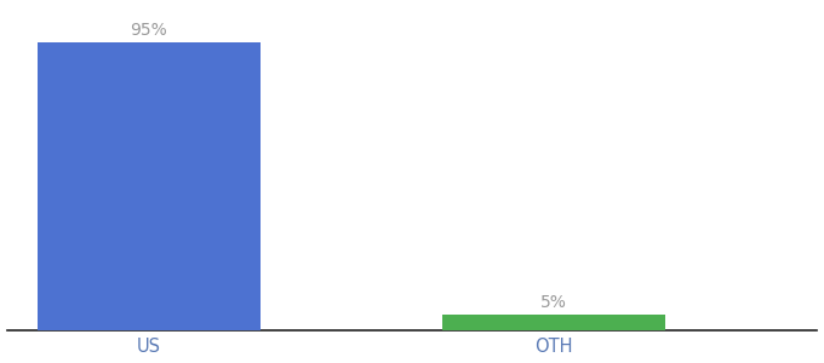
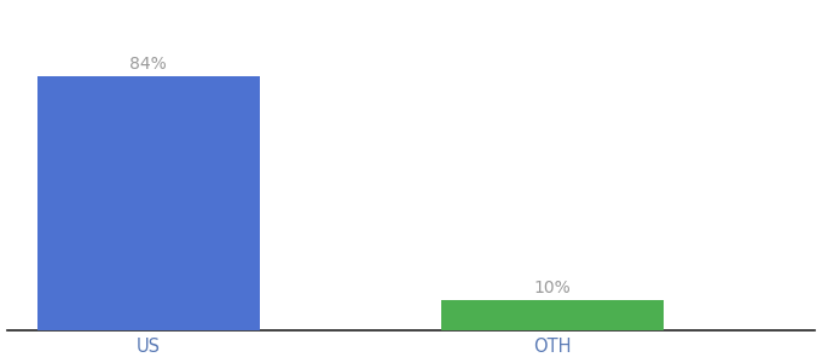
US: 95% -> 84%
OTH: 5% -> 10%
